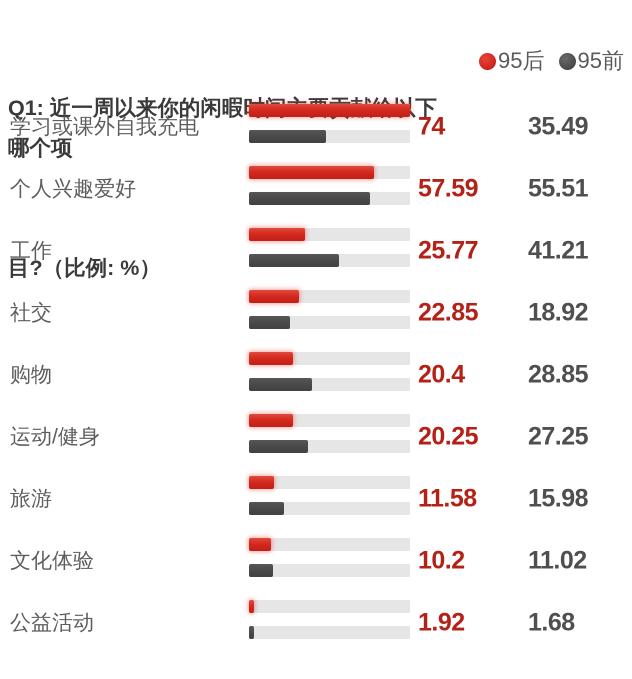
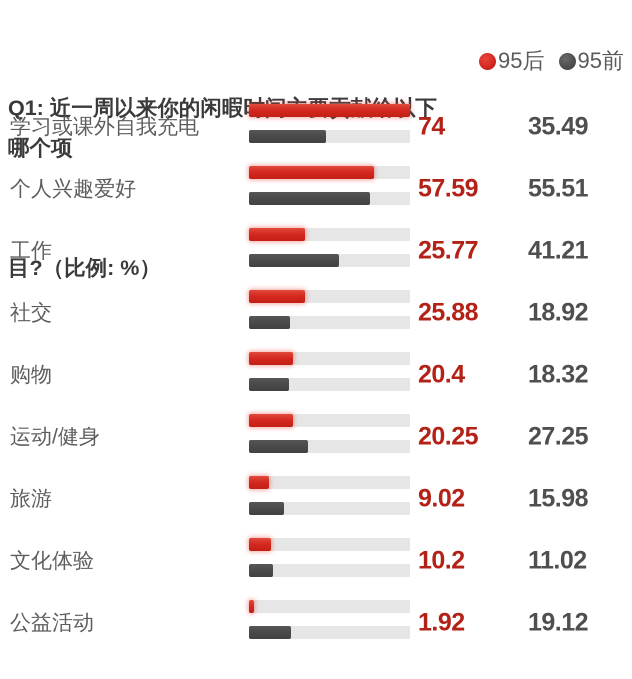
95后/社交: 22.85 -> 25.88
95前/购物: 28.85 -> 18.32
95后/旅游: 11.58 -> 9.02
95前/公益活动: 1.68 -> 19.12
